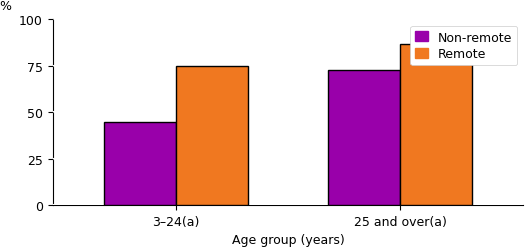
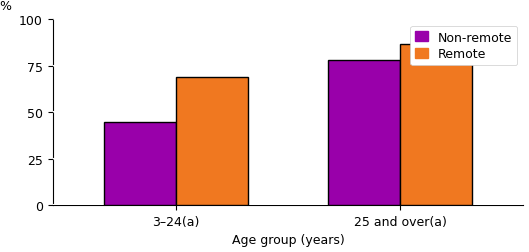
Remote/3–24(a): 75 -> 69
Non-remote/25 and over(a): 73 -> 78
